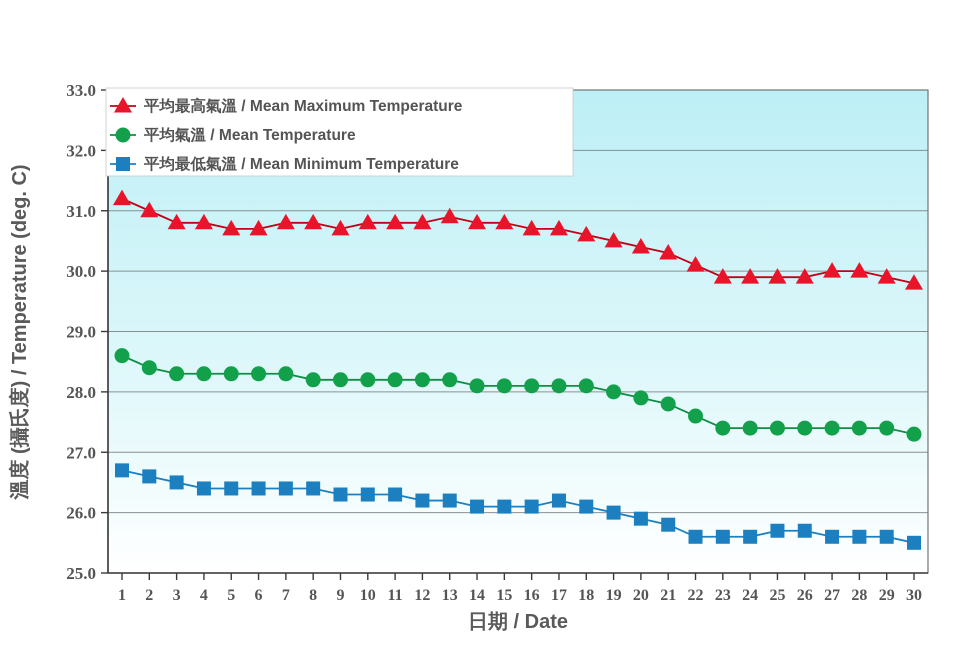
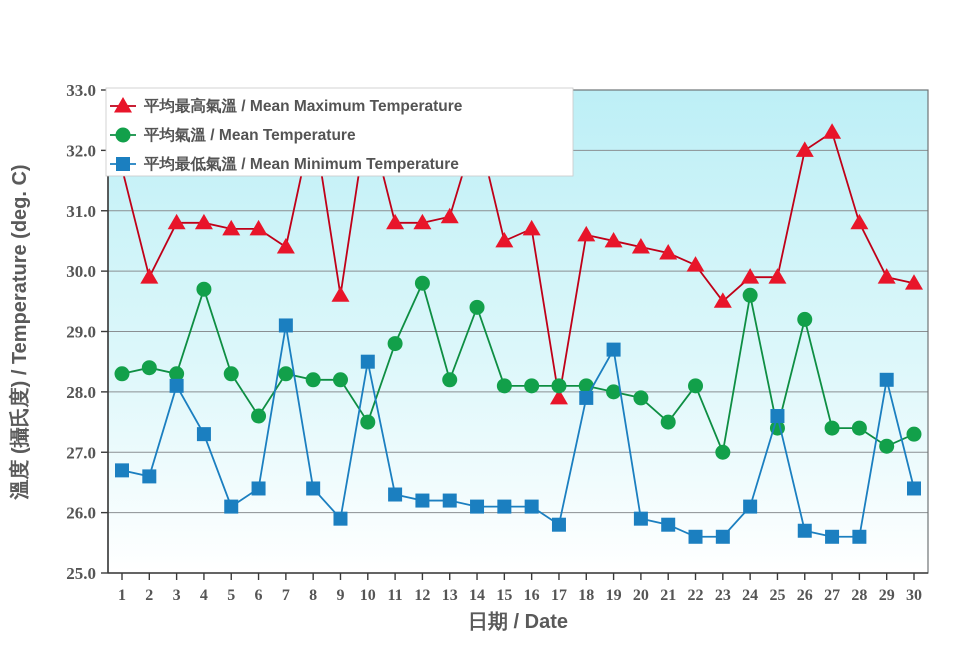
平均最高氣溫 / Mean Maximum Temperature/1: 31.2 -> 31.7
平均氣溫 / Mean Temperature/1: 28.6 -> 28.3
平均最高氣溫 / Mean Maximum Temperature/2: 31.0 -> 29.9
平均最低氣溫 / Mean Minimum Temperature/3: 26.5 -> 28.1
平均氣溫 / Mean Temperature/4: 28.3 -> 29.7
平均最低氣溫 / Mean Minimum Temperature/4: 26.4 -> 27.3
平均最低氣溫 / Mean Minimum Temperature/5: 26.4 -> 26.1
平均氣溫 / Mean Temperature/6: 28.3 -> 27.6
平均最高氣溫 / Mean Maximum Temperature/7: 30.8 -> 30.4
平均最低氣溫 / Mean Minimum Temperature/7: 26.4 -> 29.1
平均最高氣溫 / Mean Maximum Temperature/8: 30.8 -> 32.5
平均最高氣溫 / Mean Maximum Temperature/9: 30.7 -> 29.6
平均最低氣溫 / Mean Minimum Temperature/9: 26.3 -> 25.9
平均最高氣溫 / Mean Maximum Temperature/10: 30.8 -> 32.6
平均氣溫 / Mean Temperature/10: 28.2 -> 27.5
平均最低氣溫 / Mean Minimum Temperature/10: 26.3 -> 28.5
平均氣溫 / Mean Temperature/11: 28.2 -> 28.8
平均氣溫 / Mean Temperature/12: 28.2 -> 29.8
平均最高氣溫 / Mean Maximum Temperature/14: 30.8 -> 32.4
平均氣溫 / Mean Temperature/14: 28.1 -> 29.4
平均最高氣溫 / Mean Maximum Temperature/15: 30.8 -> 30.5
平均最高氣溫 / Mean Maximum Temperature/17: 30.7 -> 27.9
平均最低氣溫 / Mean Minimum Temperature/17: 26.2 -> 25.8
平均最低氣溫 / Mean Minimum Temperature/18: 26.1 -> 27.9
平均最低氣溫 / Mean Minimum Temperature/19: 26.0 -> 28.7
平均氣溫 / Mean Temperature/21: 27.8 -> 27.5
平均氣溫 / Mean Temperature/22: 27.6 -> 28.1
平均最高氣溫 / Mean Maximum Temperature/23: 29.9 -> 29.5
平均氣溫 / Mean Temperature/23: 27.4 -> 27.0
平均氣溫 / Mean Temperature/24: 27.4 -> 29.6
平均最低氣溫 / Mean Minimum Temperature/24: 25.6 -> 26.1
平均最低氣溫 / Mean Minimum Temperature/25: 25.7 -> 27.6
平均最高氣溫 / Mean Maximum Temperature/26: 29.9 -> 32.0
平均氣溫 / Mean Temperature/26: 27.4 -> 29.2
平均最高氣溫 / Mean Maximum Temperature/27: 30.0 -> 32.3
平均最高氣溫 / Mean Maximum Temperature/28: 30.0 -> 30.8
平均氣溫 / Mean Temperature/29: 27.4 -> 27.1
平均最低氣溫 / Mean Minimum Temperature/29: 25.6 -> 28.2
平均最低氣溫 / Mean Minimum Temperature/30: 25.5 -> 26.4
